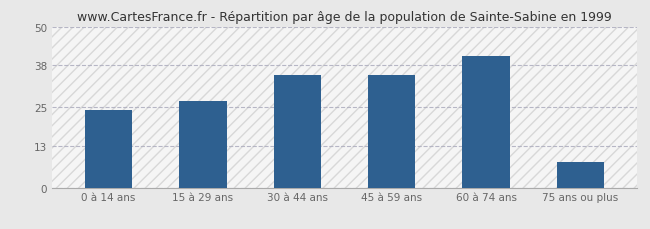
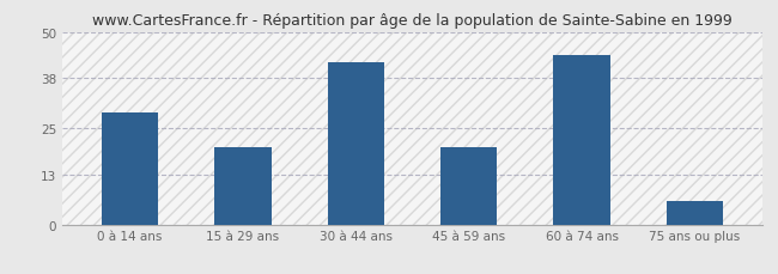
0 à 14 ans: 24 -> 29
15 à 29 ans: 27 -> 20
30 à 44 ans: 35 -> 42
45 à 59 ans: 35 -> 20
60 à 74 ans: 41 -> 44
75 ans ou plus: 8 -> 6
